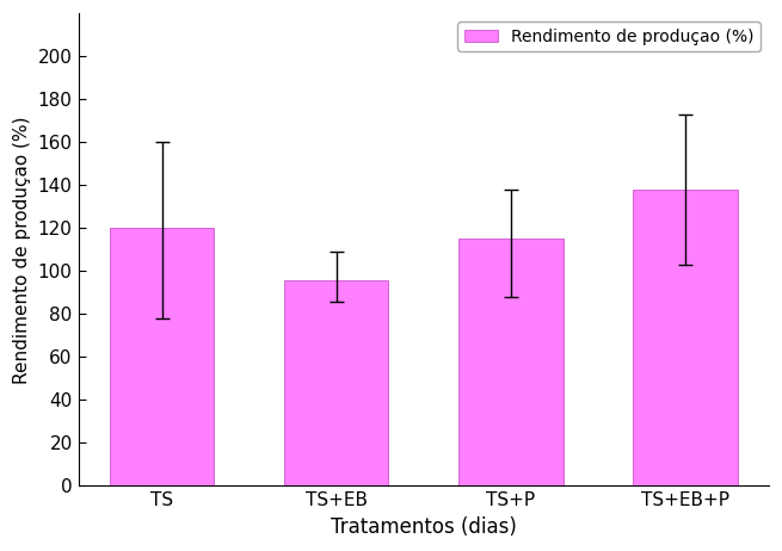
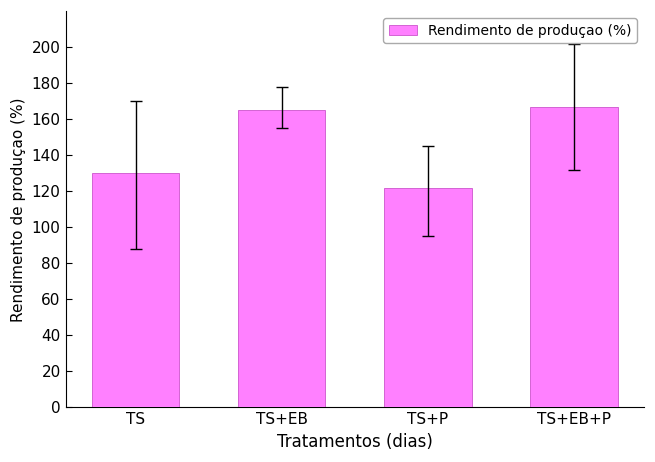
TS: 120 -> 130
TS+EB: 96 -> 165
TS+P: 115 -> 122
TS+EB+P: 138 -> 167
